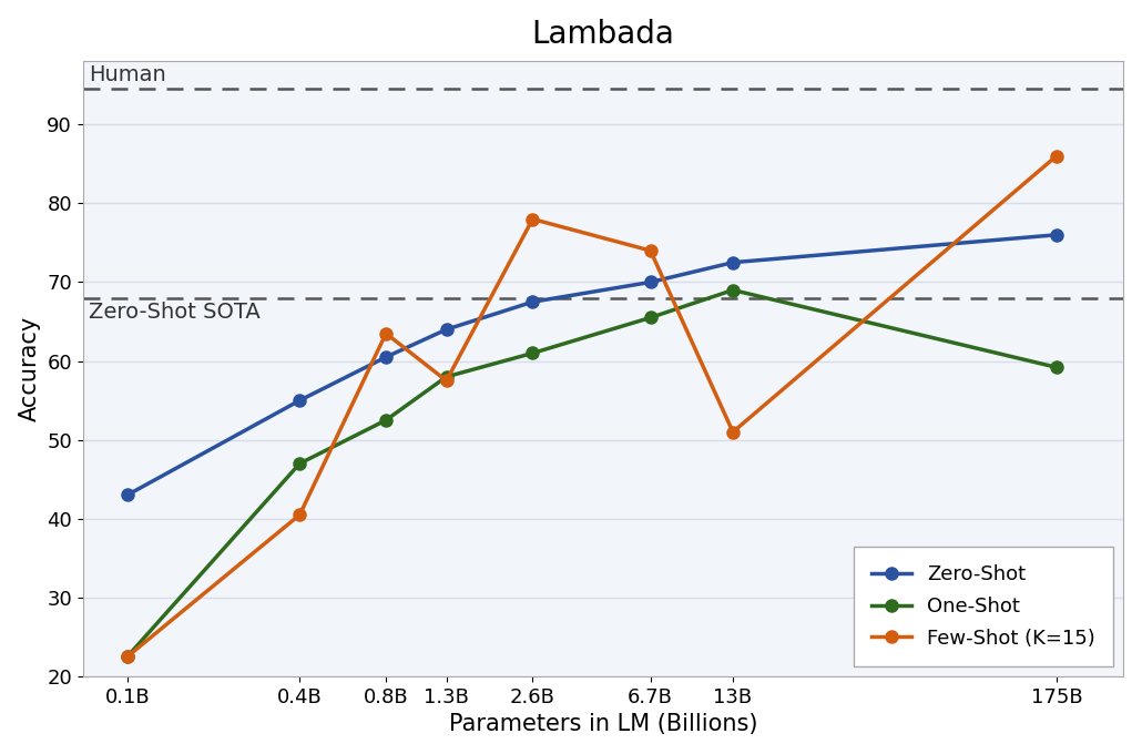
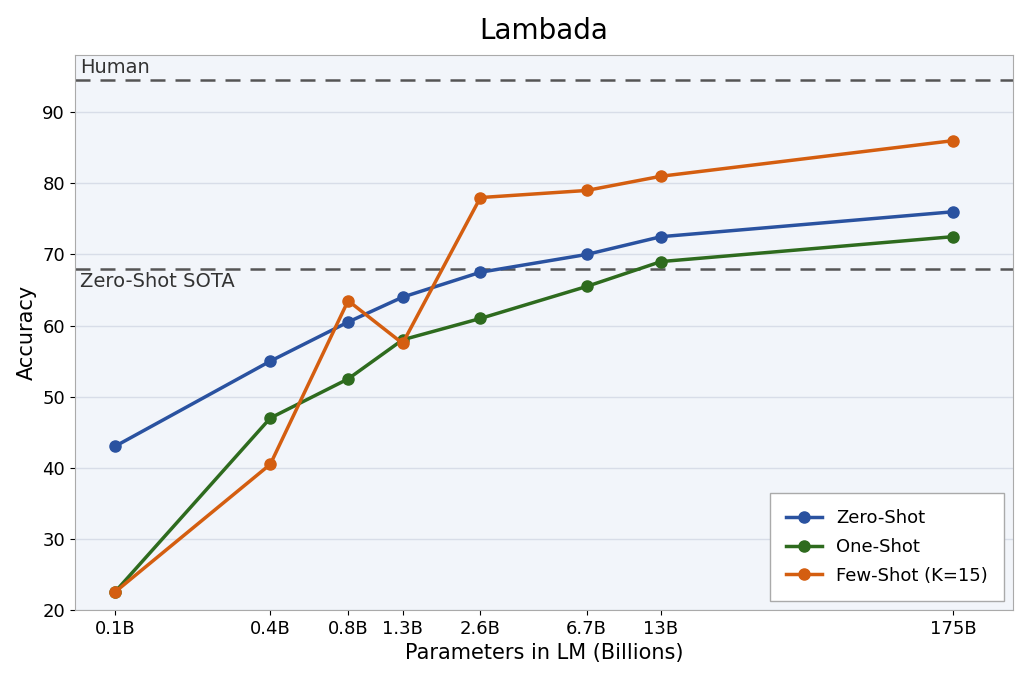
Few-Shot (K=15)/6.7B: 74.0 -> 79.0
Few-Shot (K=15)/13B: 51.0 -> 81.0
One-Shot/175B: 59.2 -> 72.5
